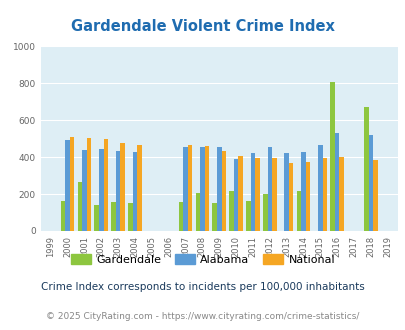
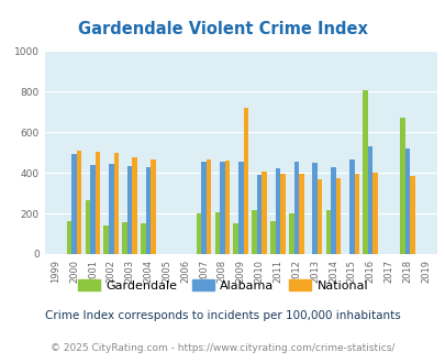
Gardendale/2007: 160 -> 200
National/2009: 430 -> 720
Alabama/2013: 420 -> 450
